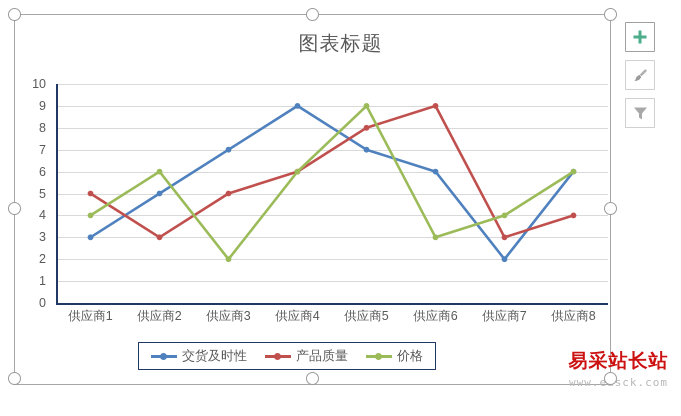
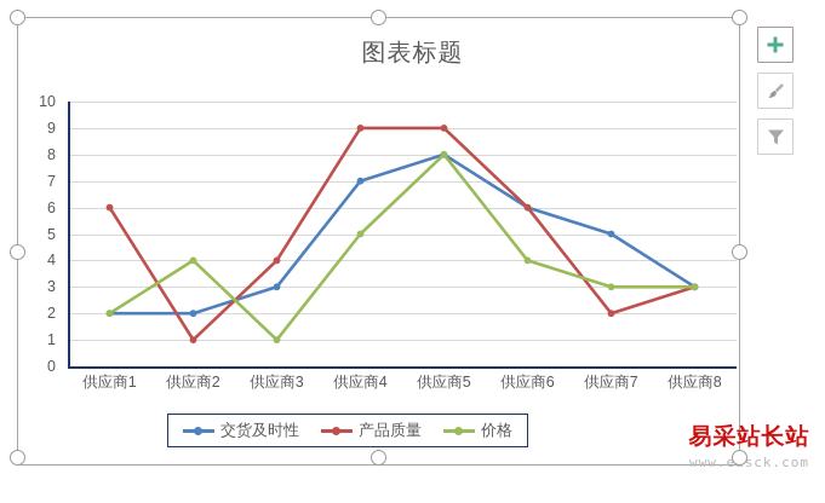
交货及时性/供应商1: 3 -> 2
产品质量/供应商1: 5 -> 6
价格/供应商1: 4 -> 2
交货及时性/供应商2: 5 -> 2
产品质量/供应商2: 3 -> 1
价格/供应商2: 6 -> 4
交货及时性/供应商3: 7 -> 3
产品质量/供应商3: 5 -> 4
价格/供应商3: 2 -> 1
交货及时性/供应商4: 9 -> 7
产品质量/供应商4: 6 -> 9
价格/供应商4: 6 -> 5
交货及时性/供应商5: 7 -> 8
产品质量/供应商5: 8 -> 9
价格/供应商5: 9 -> 8
产品质量/供应商6: 9 -> 6
价格/供应商6: 3 -> 4
交货及时性/供应商7: 2 -> 5
产品质量/供应商7: 3 -> 2
价格/供应商7: 4 -> 3
交货及时性/供应商8: 6 -> 3
产品质量/供应商8: 4 -> 3
价格/供应商8: 6 -> 3
